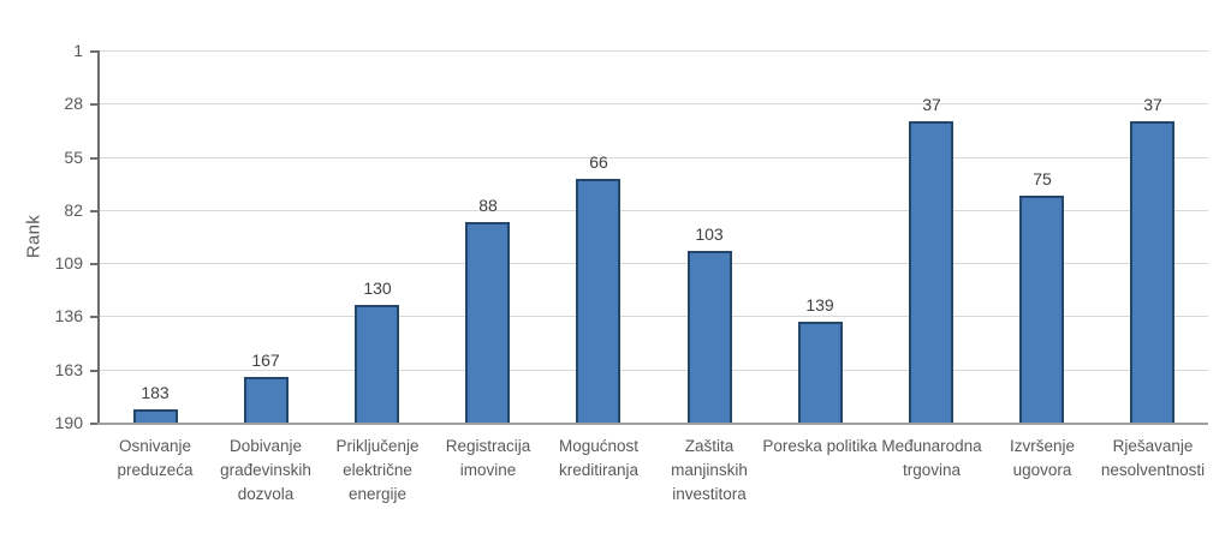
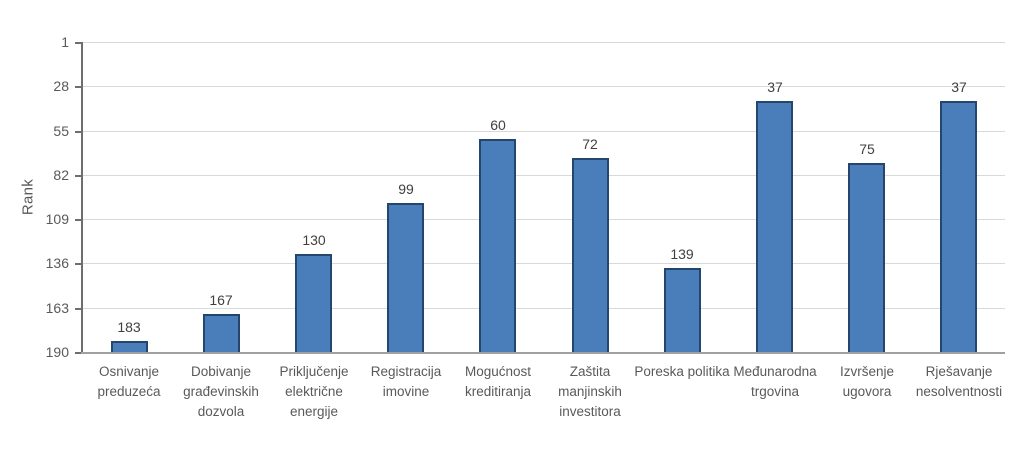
Registracija imovine: 88 -> 99
Mogućnost kreditiranja: 66 -> 60
Zaštita manjinskih investitora: 103 -> 72
